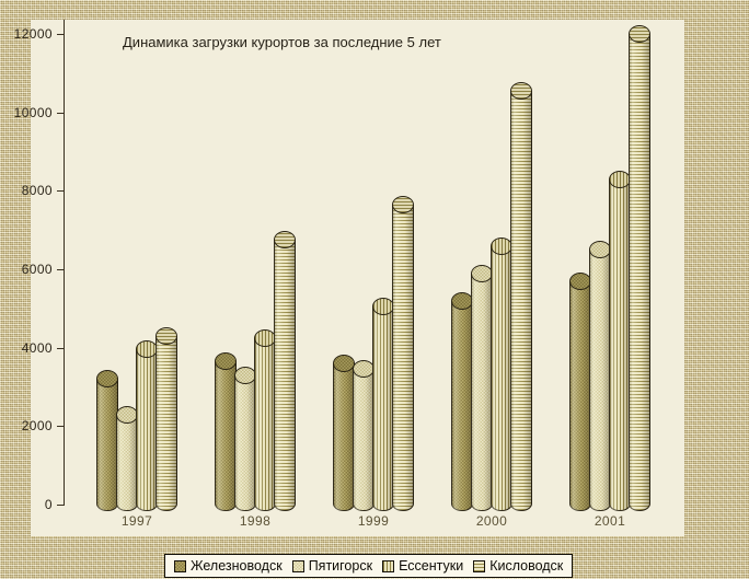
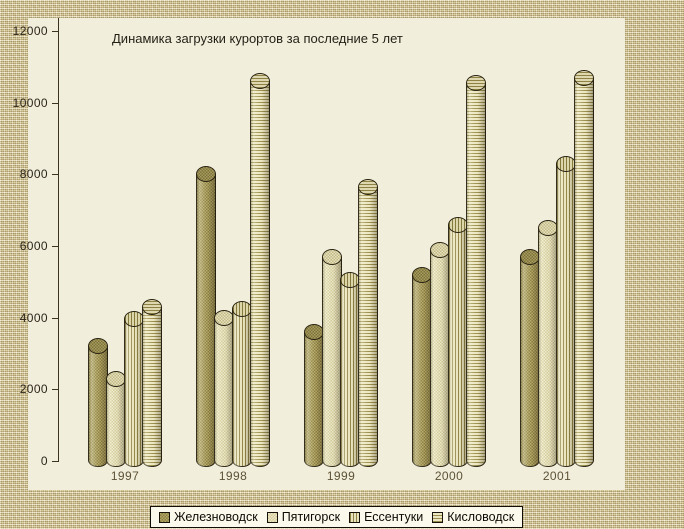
Железноводск/1998: 3600 -> 8000
Пятигорск/1998: 3300 -> 4000
Кисловодск/1998: 6800 -> 10600
Пятигорск/1999: 3400 -> 5700
Кисловодск/2001: 12000 -> 10700
